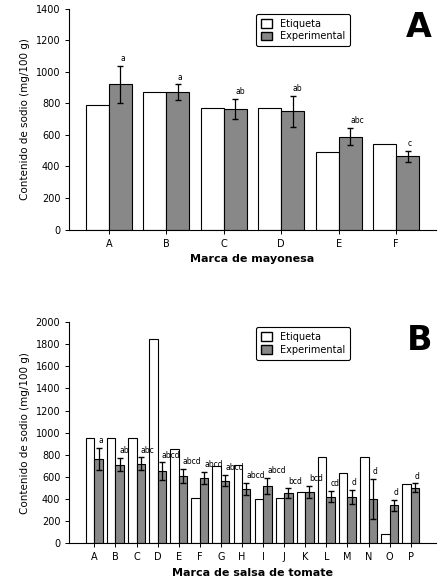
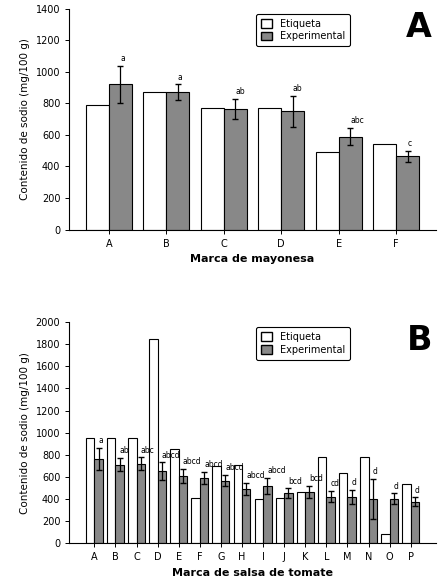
Experimental/O: 340 -> 400
Experimental/P: 500 -> 380
